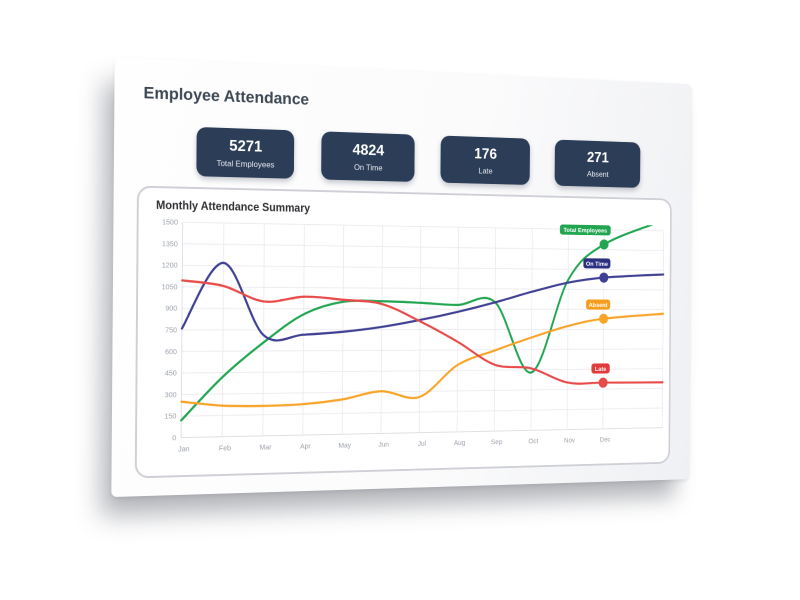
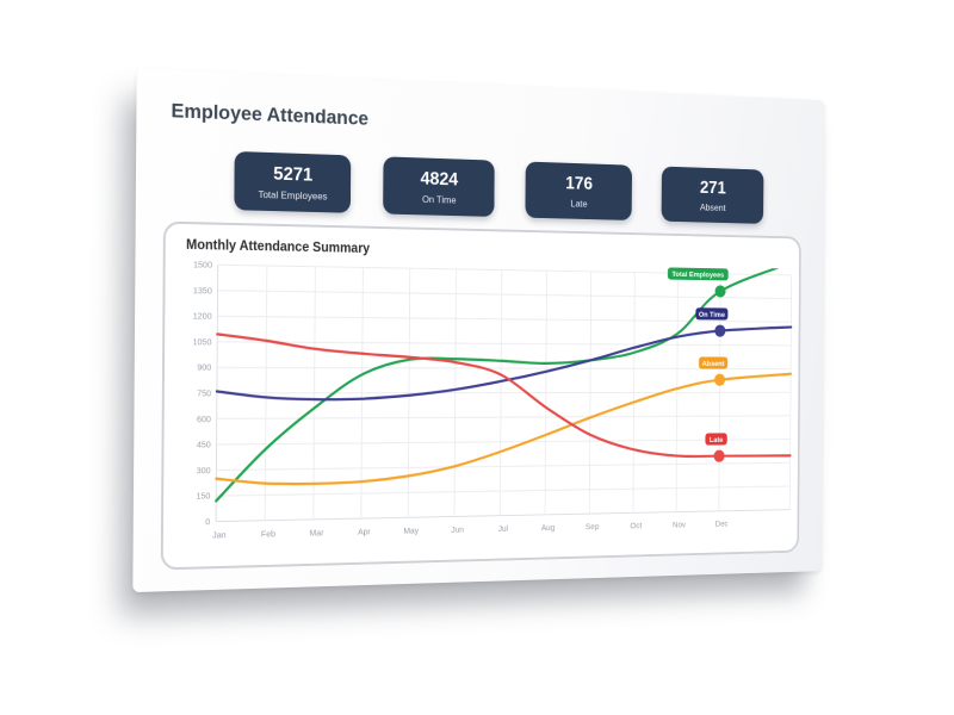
On Time/Feb: 1220 -> 720
Late/Mar: 950 -> 1010
Absent/Jul: 260 -> 390
Late/Jul: 810 -> 860
Total Employees/Oct: 430 -> 1000
Late/Oct: 460 -> 400
